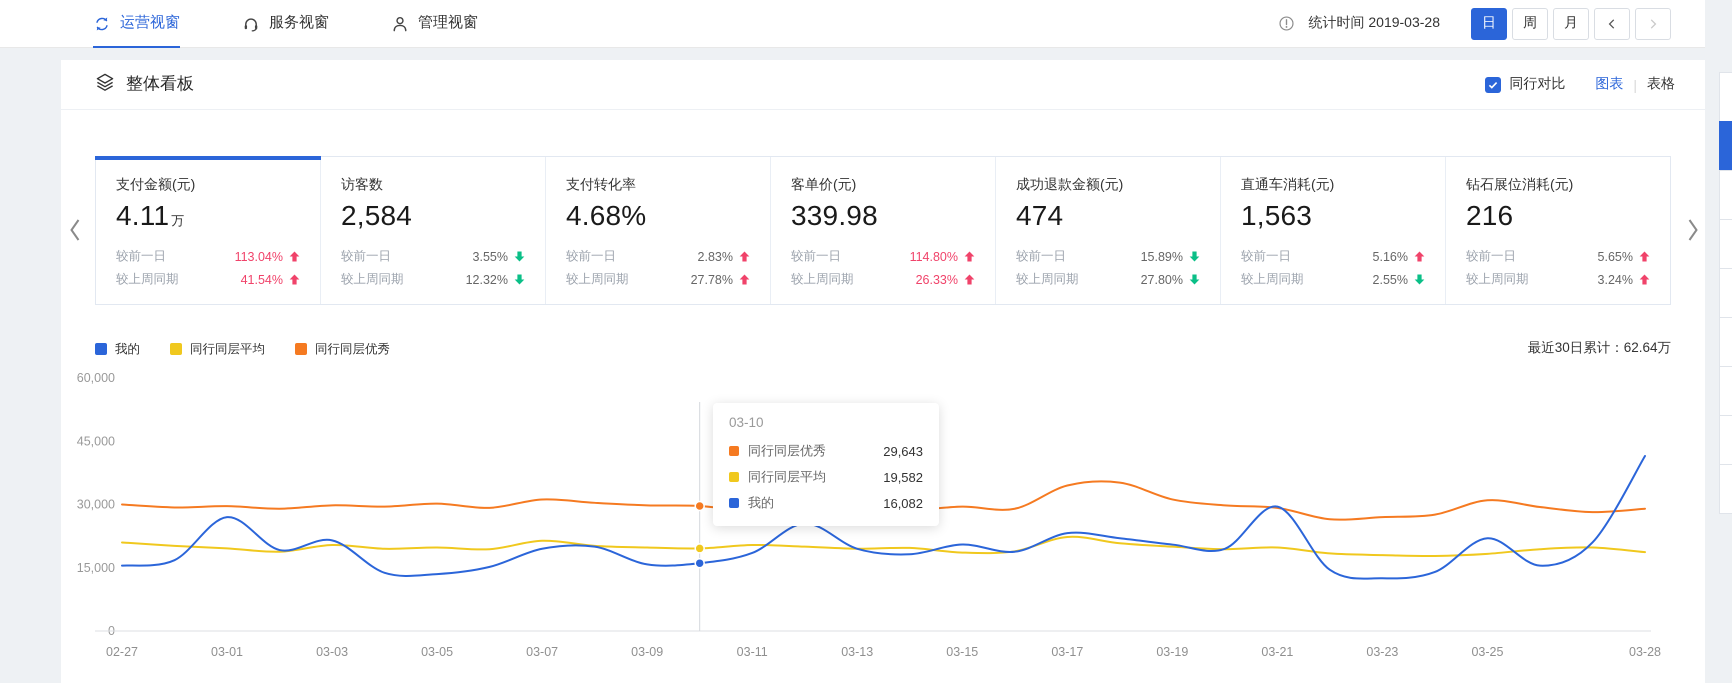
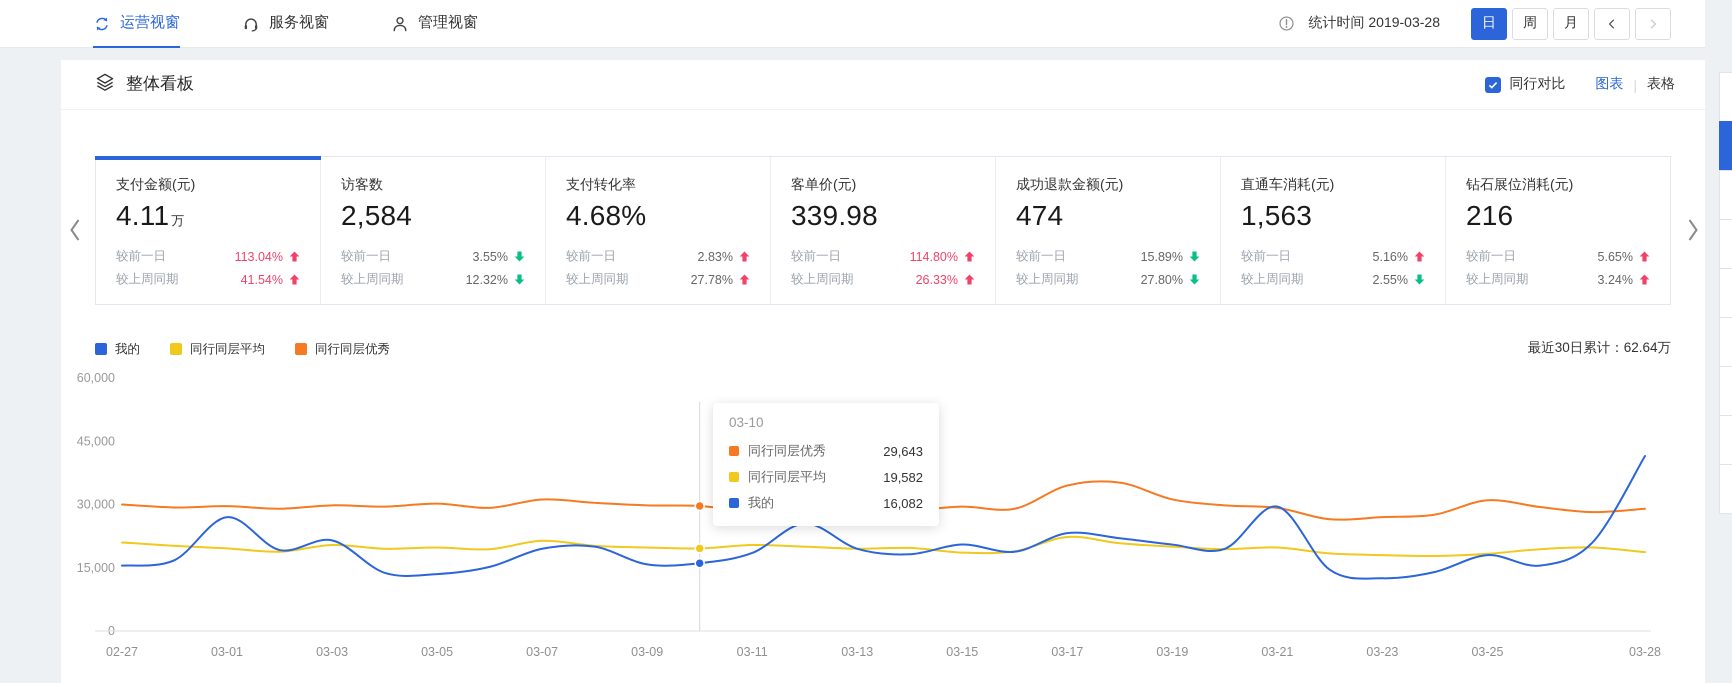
我的/03-25: 22000 -> 18000
